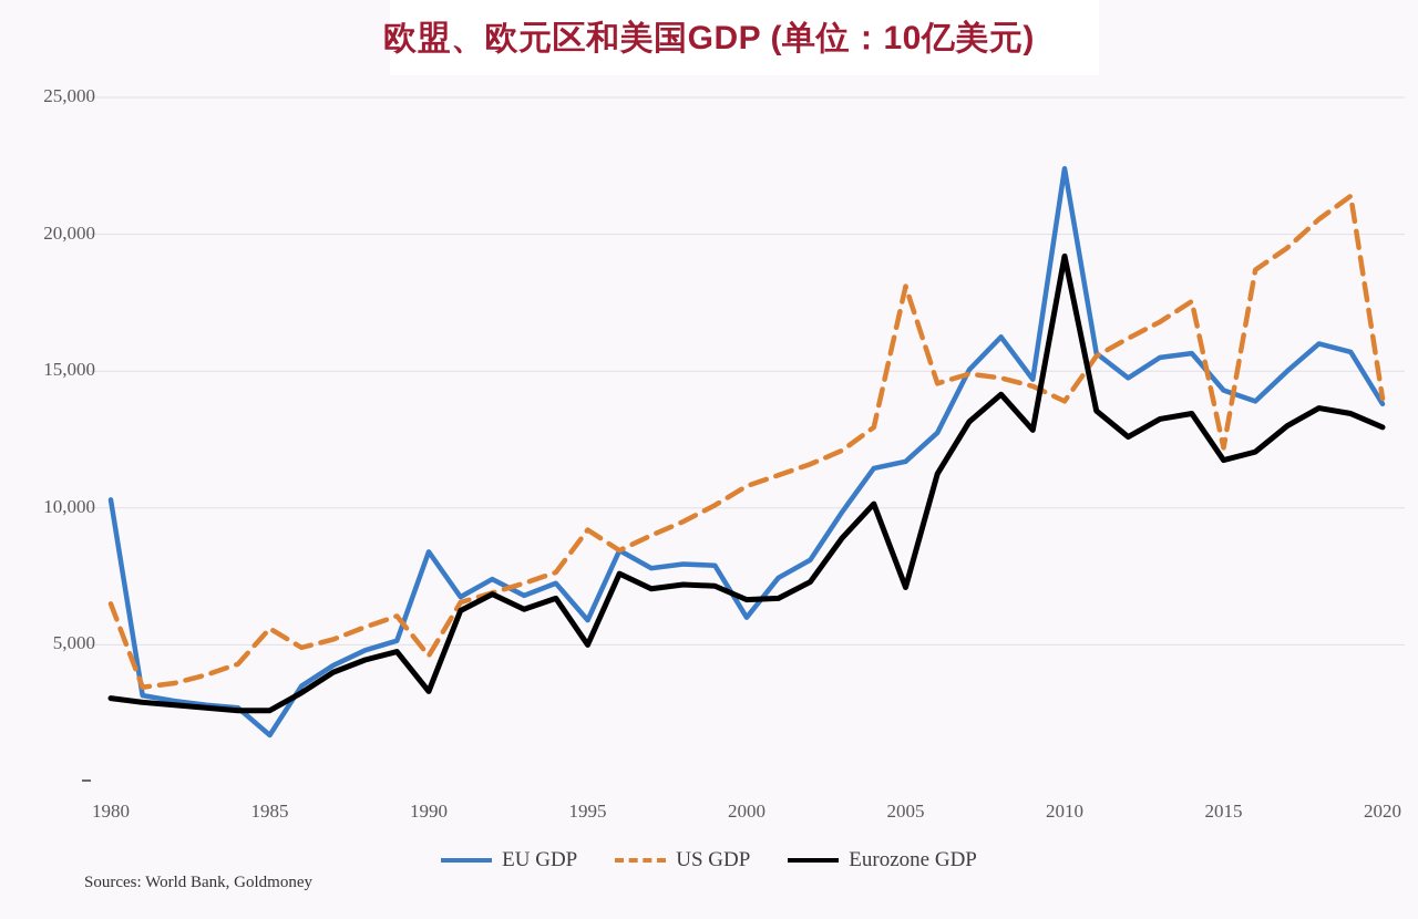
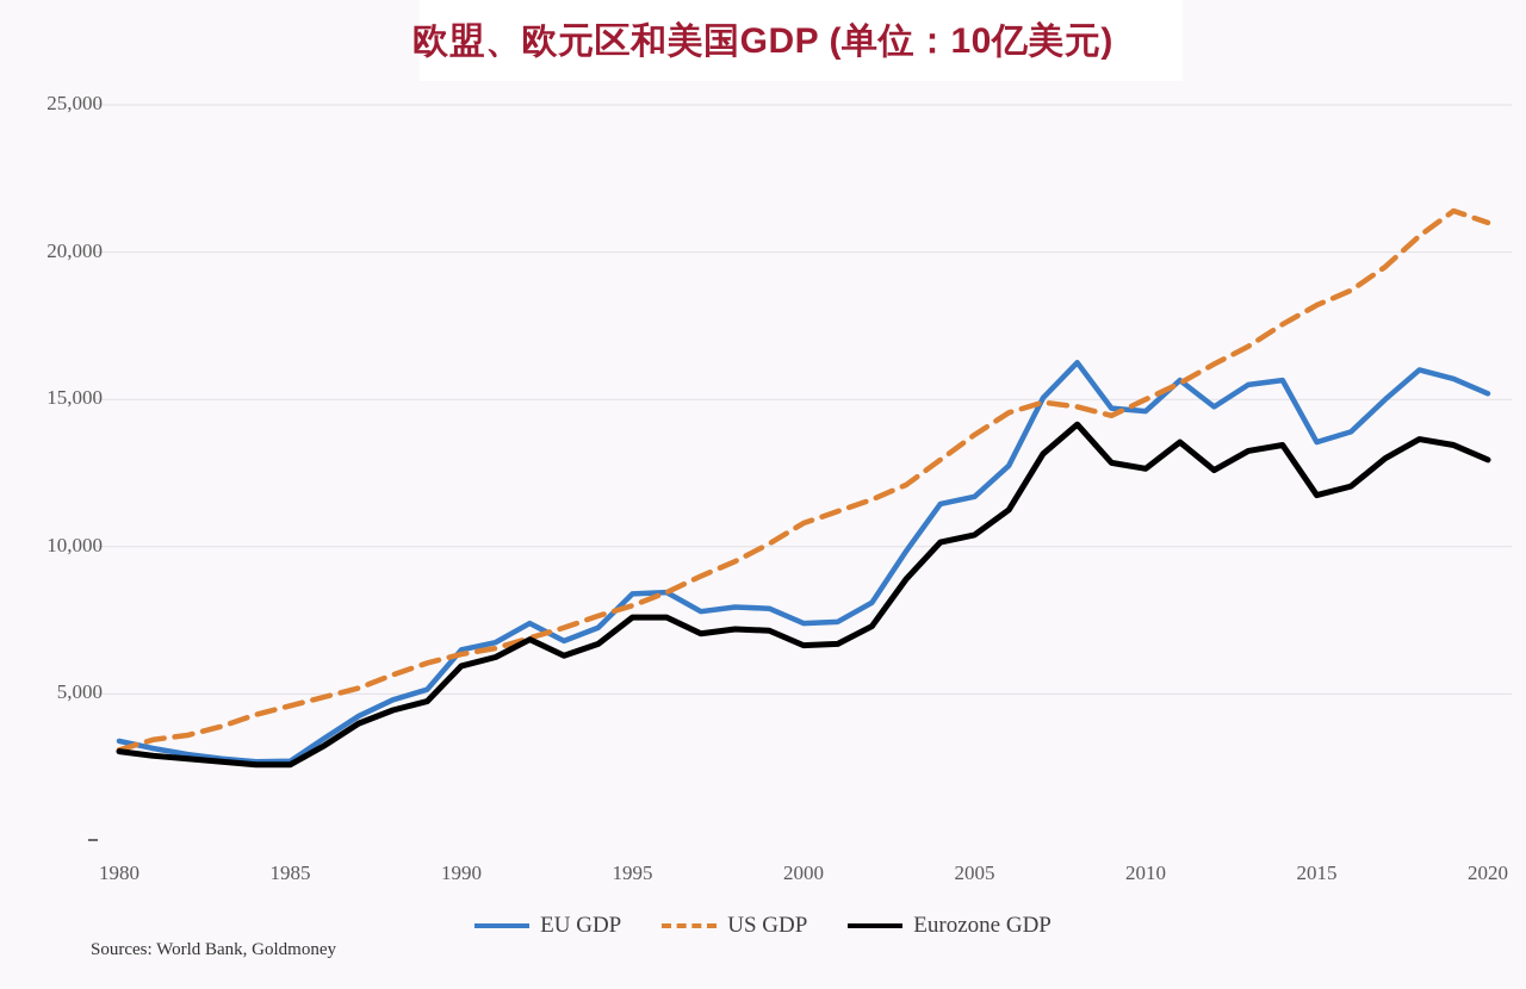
EU GDP/1980: 10300 -> 3400
US GDP/1980: 6500 -> 3100
EU GDP/1985: 1700 -> 2700
US GDP/1985: 5600 -> 4600
EU GDP/1990: 8400 -> 6500
US GDP/1990: 4600 -> 6400
Eurozone GDP/1990: 3300 -> 6000
EU GDP/1995: 5900 -> 8400
US GDP/1995: 9200 -> 8000
Eurozone GDP/1995: 5000 -> 7600
EU GDP/2000: 6000 -> 7400
US GDP/2005: 18100 -> 13800
Eurozone GDP/2005: 7100 -> 10400
EU GDP/2010: 22400 -> 14600
US GDP/2010: 13900 -> 15000
Eurozone GDP/2010: 19200 -> 12600
EU GDP/2015: 14300 -> 13600
US GDP/2015: 12200 -> 18200
EU GDP/2020: 13800 -> 15200
US GDP/2020: 14000 -> 21000
